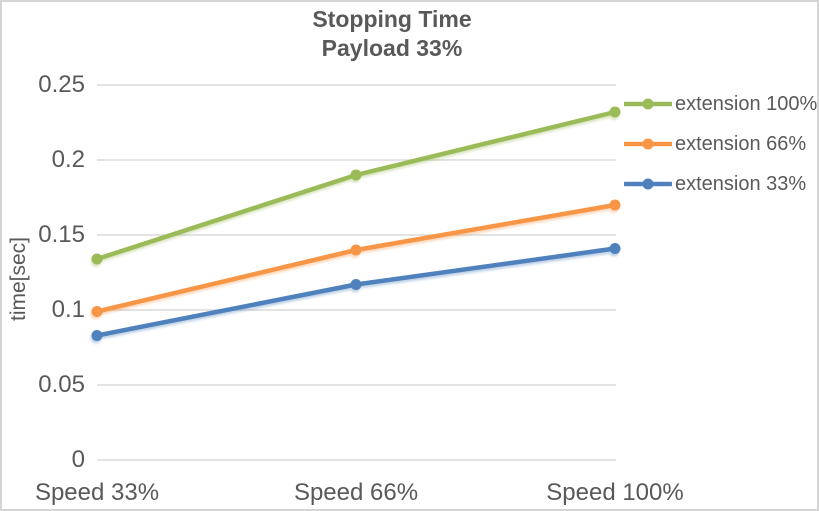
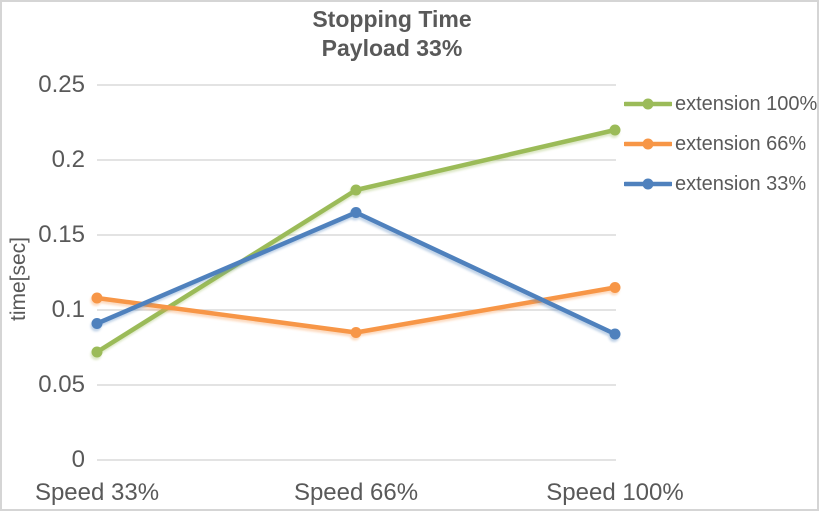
extension 100%/Speed 33%: 0.134 -> 0.072
extension 66%/Speed 33%: 0.099 -> 0.108
extension 33%/Speed 33%: 0.083 -> 0.091
extension 100%/Speed 66%: 0.190 -> 0.180
extension 66%/Speed 66%: 0.140 -> 0.085
extension 33%/Speed 66%: 0.117 -> 0.165
extension 100%/Speed 100%: 0.232 -> 0.220
extension 66%/Speed 100%: 0.170 -> 0.115
extension 33%/Speed 100%: 0.141 -> 0.084
